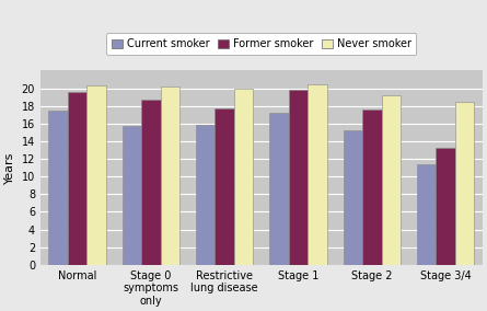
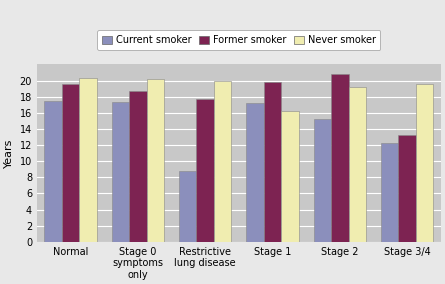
Current smoker/Stage 0 symptoms only: 15.7 -> 17.4
Current smoker/Restrictive lung disease: 15.9 -> 8.8
Never smoker/Stage 1: 20.5 -> 16.2
Former smoker/Stage 2: 17.6 -> 20.8
Current smoker/Stage 3/4: 11.4 -> 12.2
Never smoker/Stage 3/4: 18.4 -> 19.6
